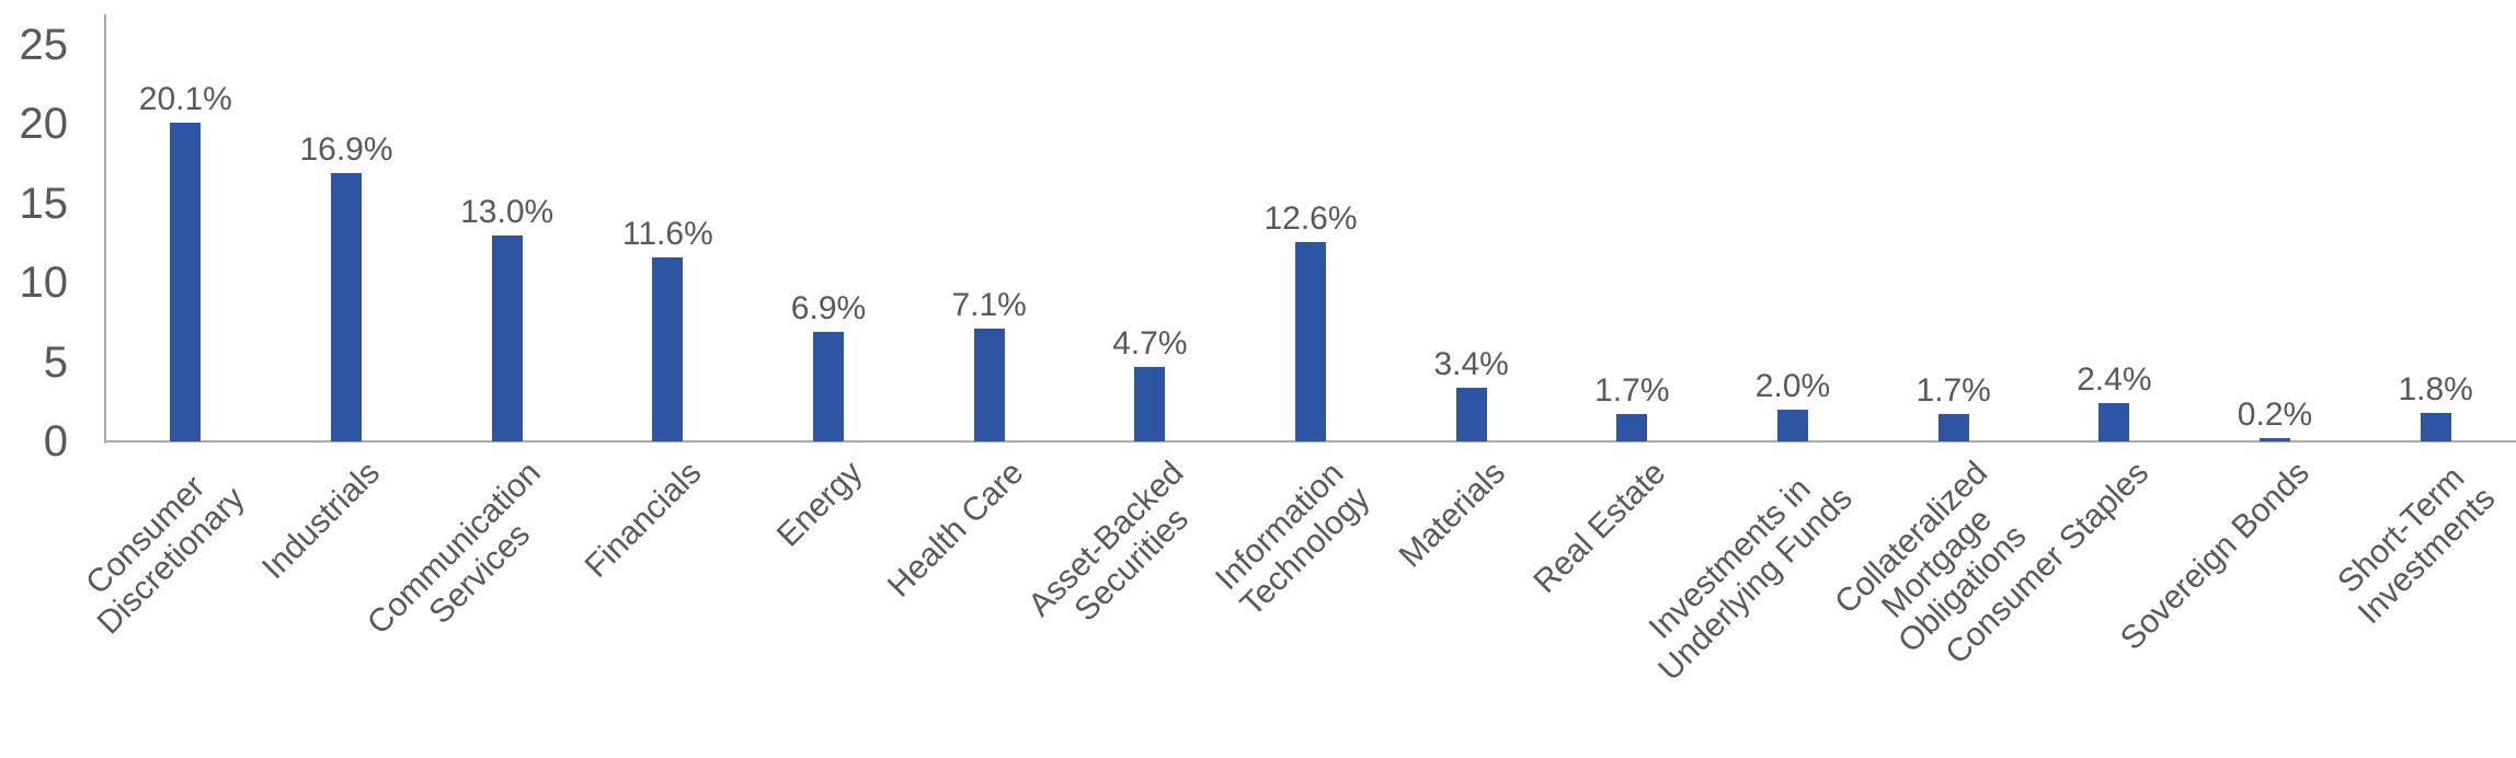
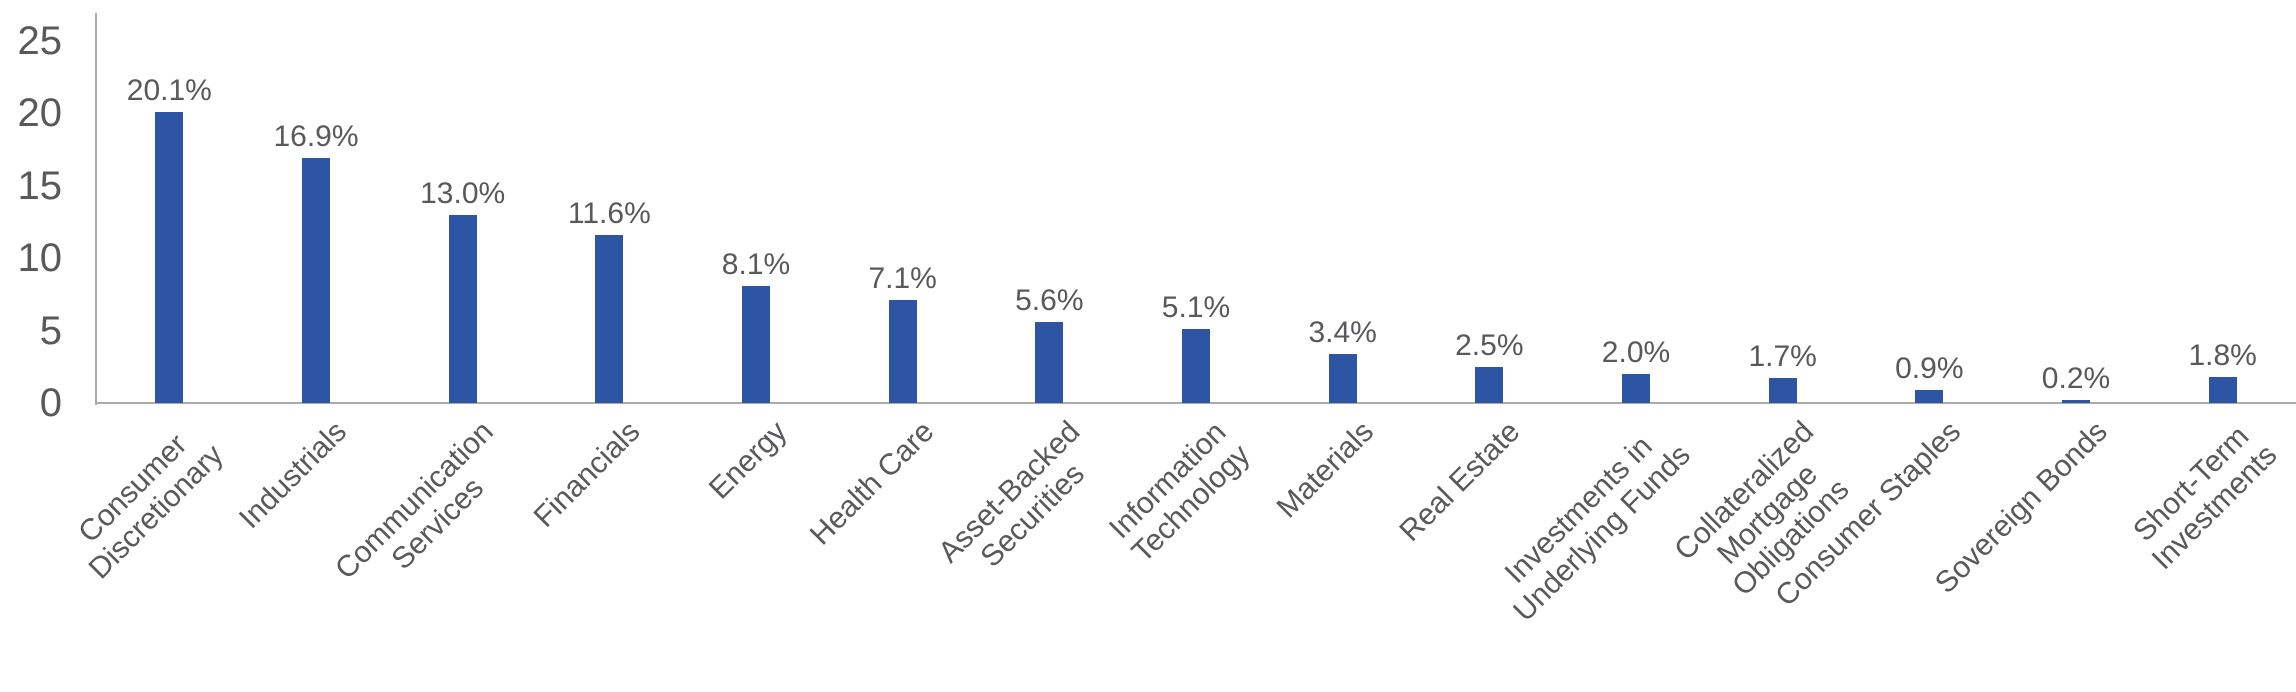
Energy: 6.9% -> 8.1%
Asset-Backed Securities: 4.7% -> 5.6%
Information Technology: 12.6% -> 5.1%
Real Estate: 1.7% -> 2.5%
Consumer Staples: 2.4% -> 0.9%
